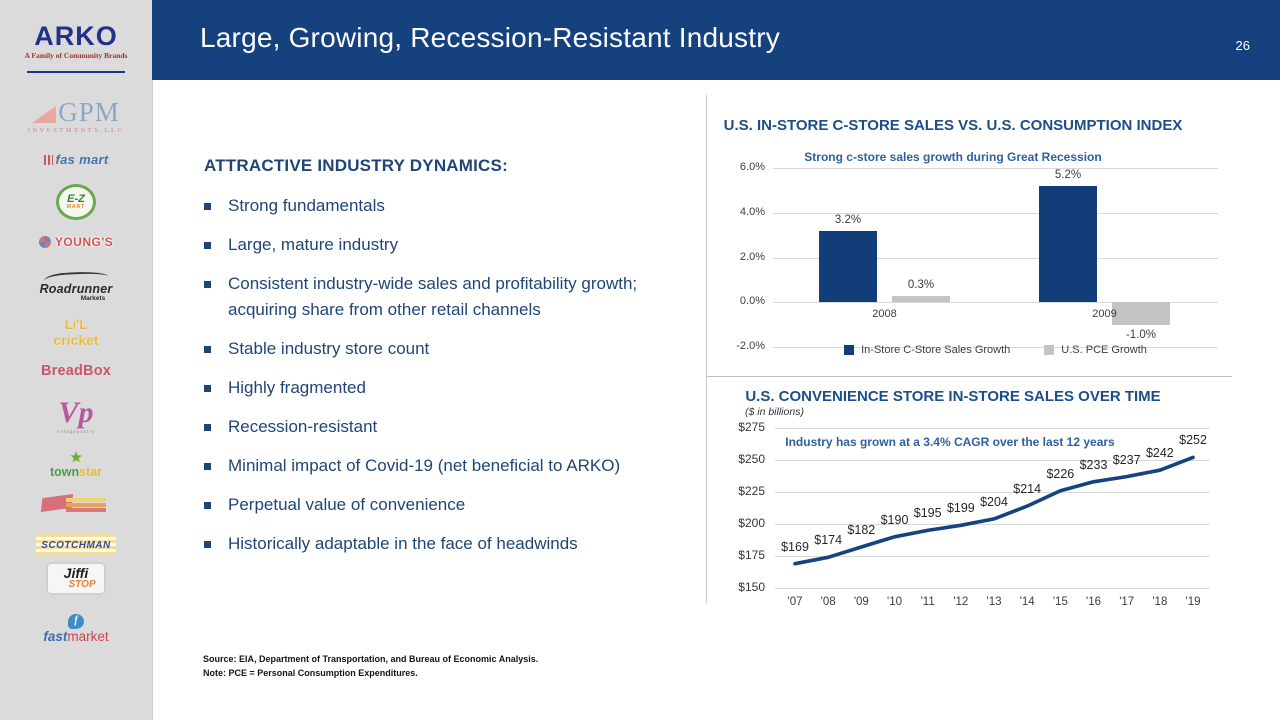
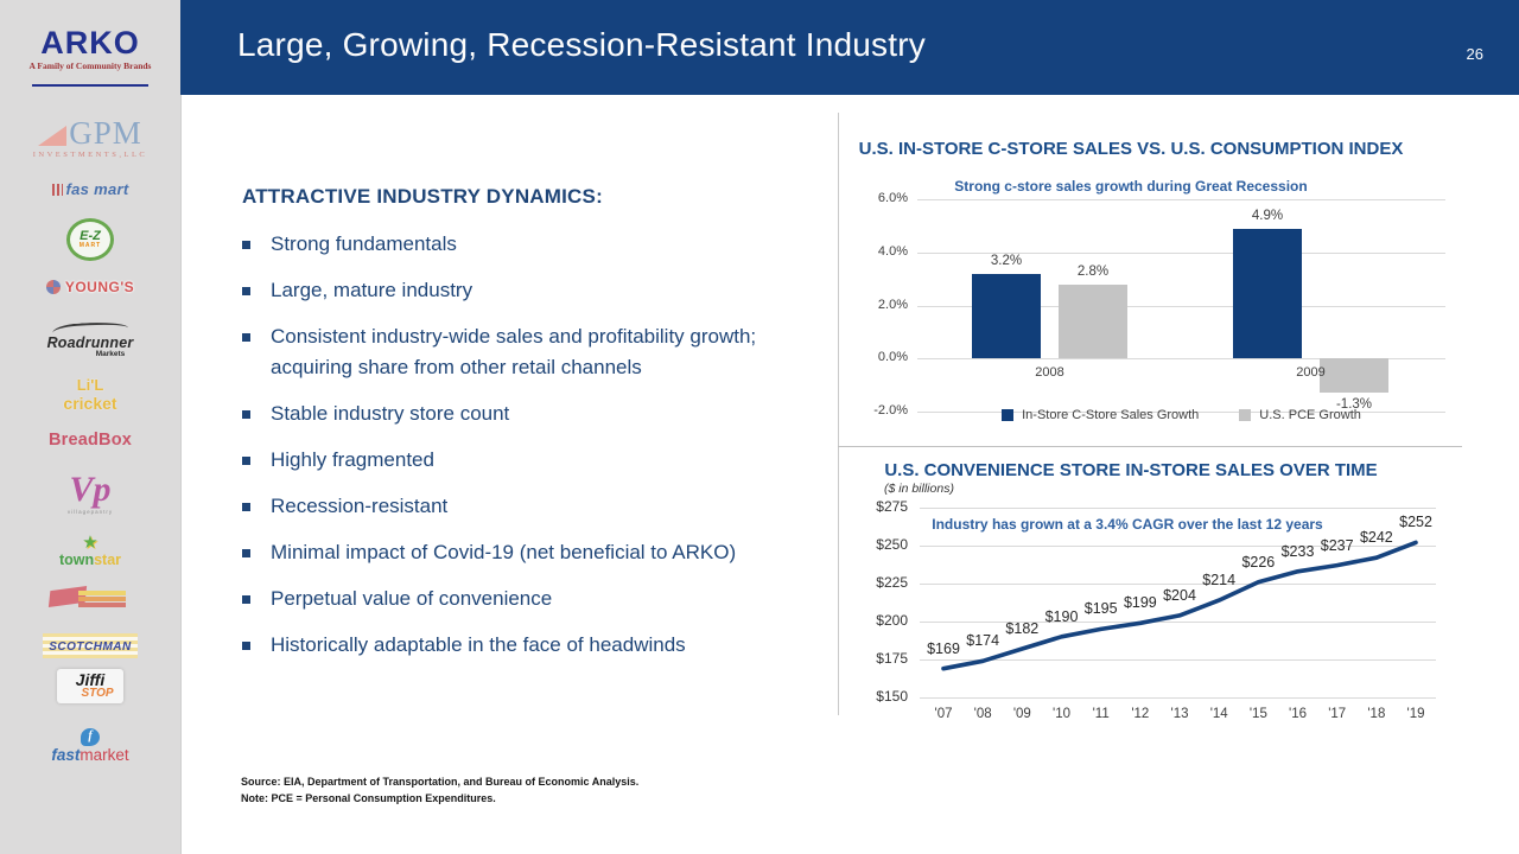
U.S. IN-STORE C-STORE SALES VS. U.S. CONSUMPTION INDEX/U.S. PCE Growth/2008: 0.3% -> 2.8%
U.S. IN-STORE C-STORE SALES VS. U.S. CONSUMPTION INDEX/In-Store C-Store Sales Growth/2009: 5.2% -> 4.9%
U.S. IN-STORE C-STORE SALES VS. U.S. CONSUMPTION INDEX/U.S. PCE Growth/2009: -1.0% -> -1.3%
